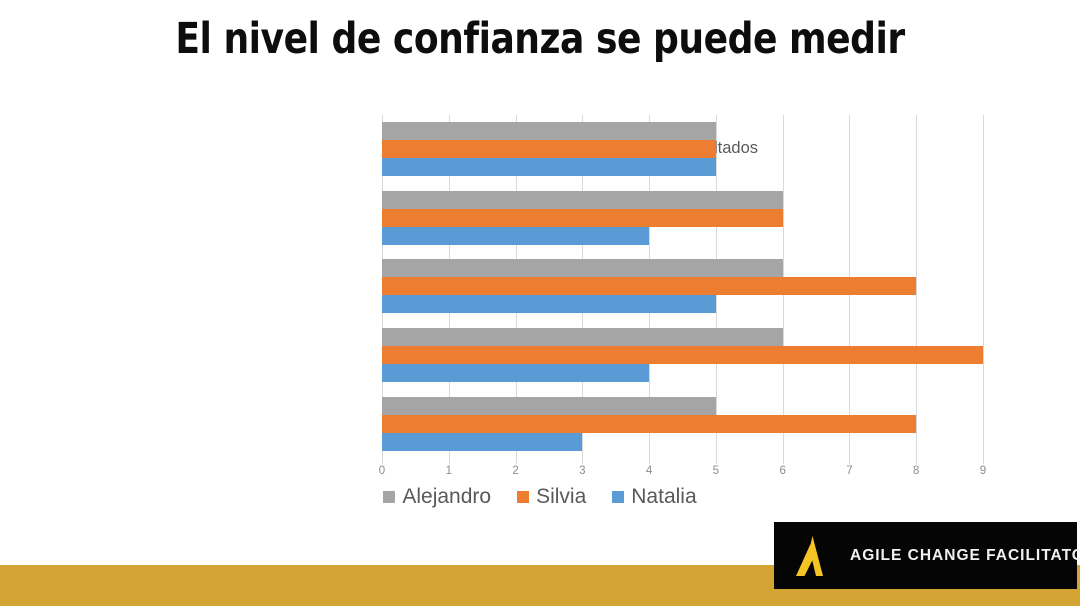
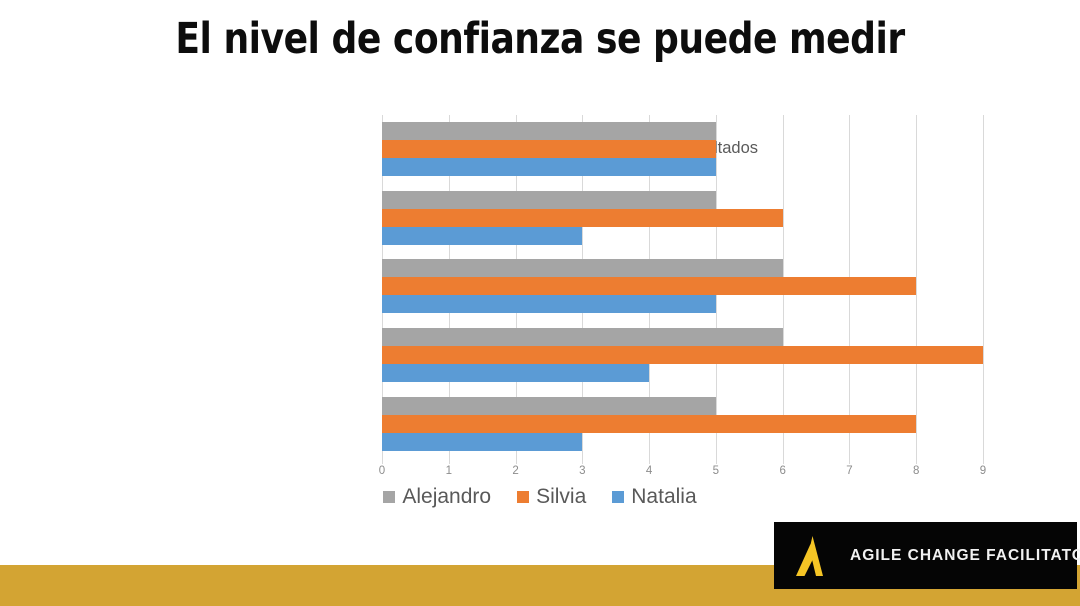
Alejandro/Evitar responsabilidades: 6 -> 5
Natalia/Evitar responsabilidades: 4 -> 3
